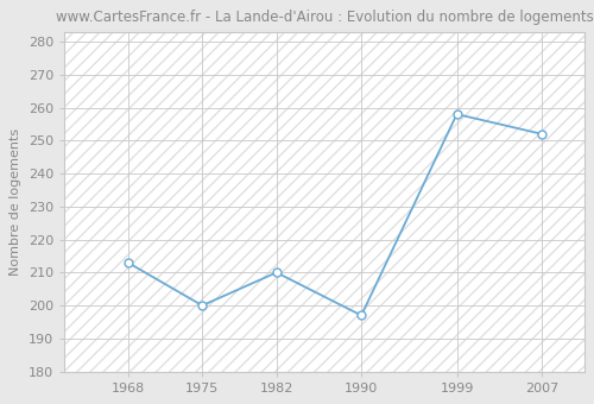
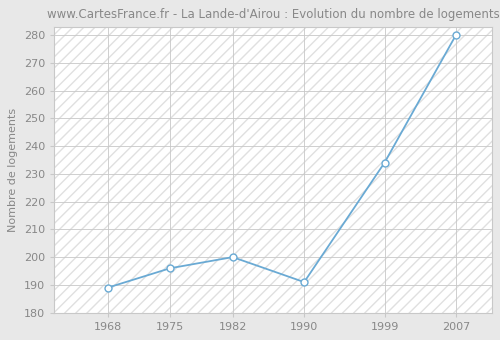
1968: 213 -> 189
1975: 200 -> 196
1982: 210 -> 200
1990: 197 -> 191
1999: 258 -> 234
2007: 252 -> 280
